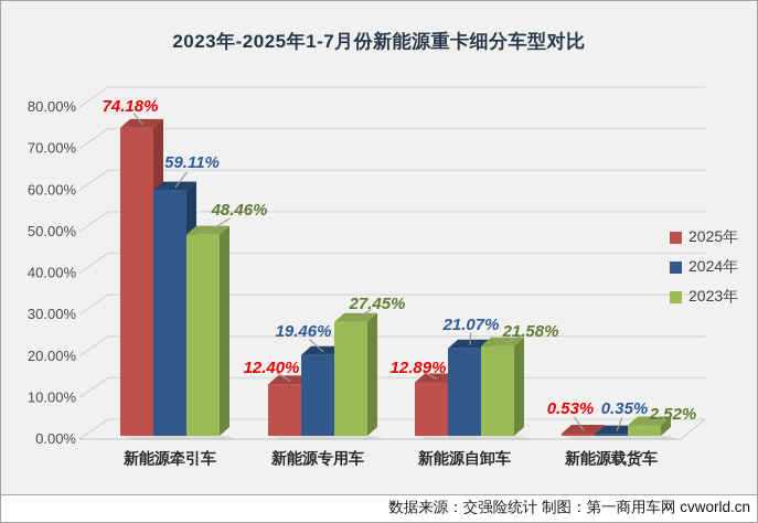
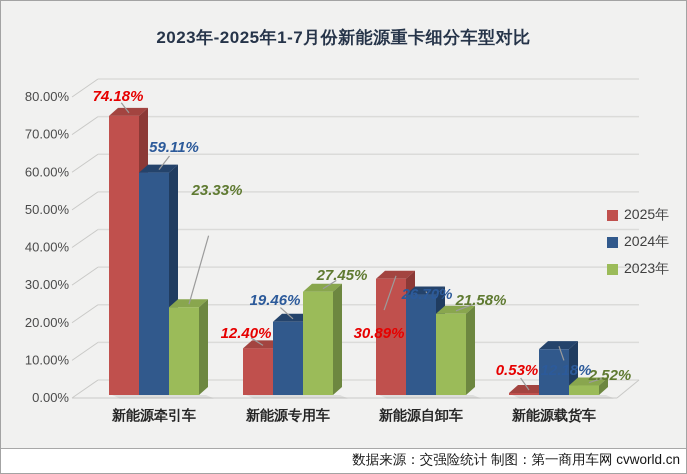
2023年/新能源牵引车: 48.46% -> 23.33%
2025年/新能源自卸车: 12.89% -> 30.89%
2024年/新能源自卸车: 21.07% -> 26.70%
2024年/新能源载货车: 0.35% -> 12.18%
